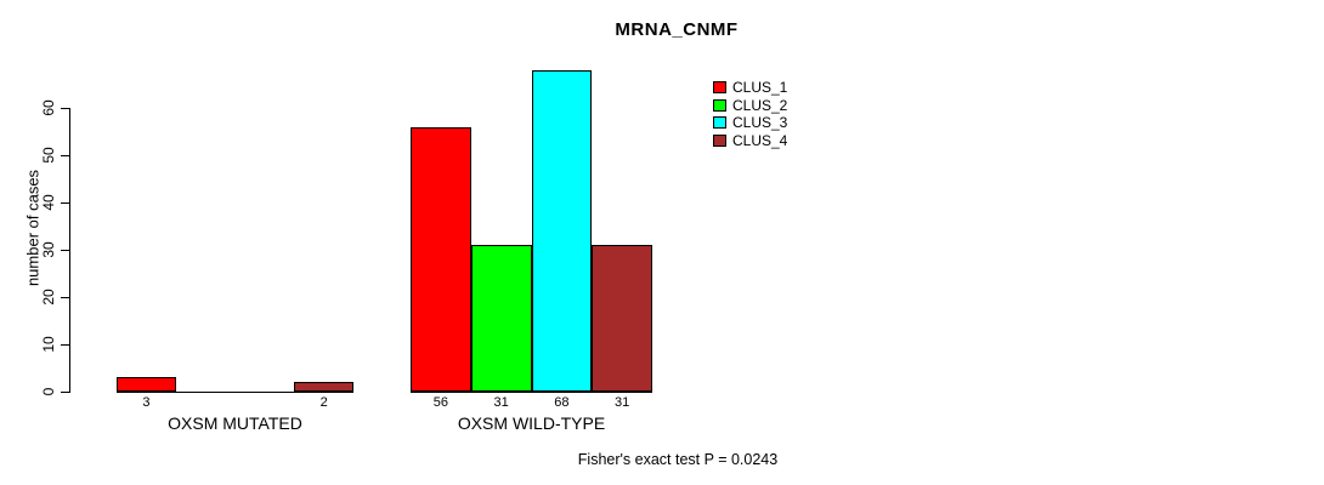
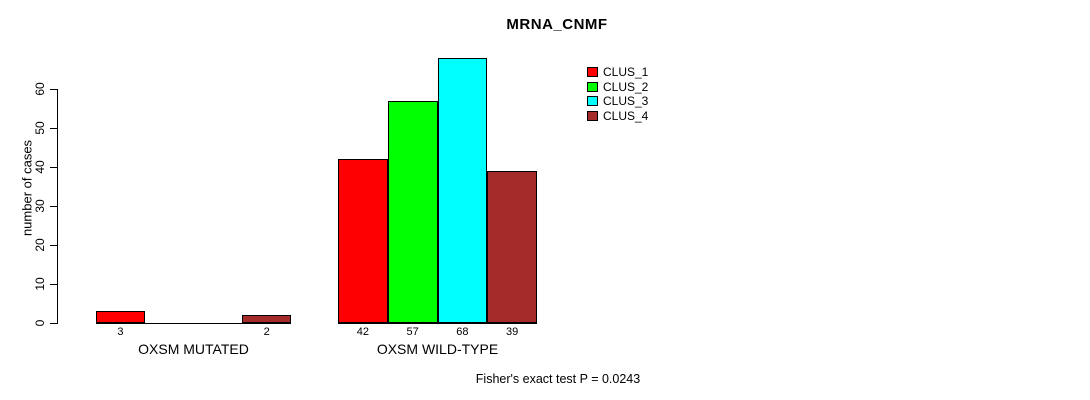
CLUS_1/OXSM WILD-TYPE: 56 -> 42
CLUS_2/OXSM WILD-TYPE: 31 -> 57
CLUS_4/OXSM WILD-TYPE: 31 -> 39
